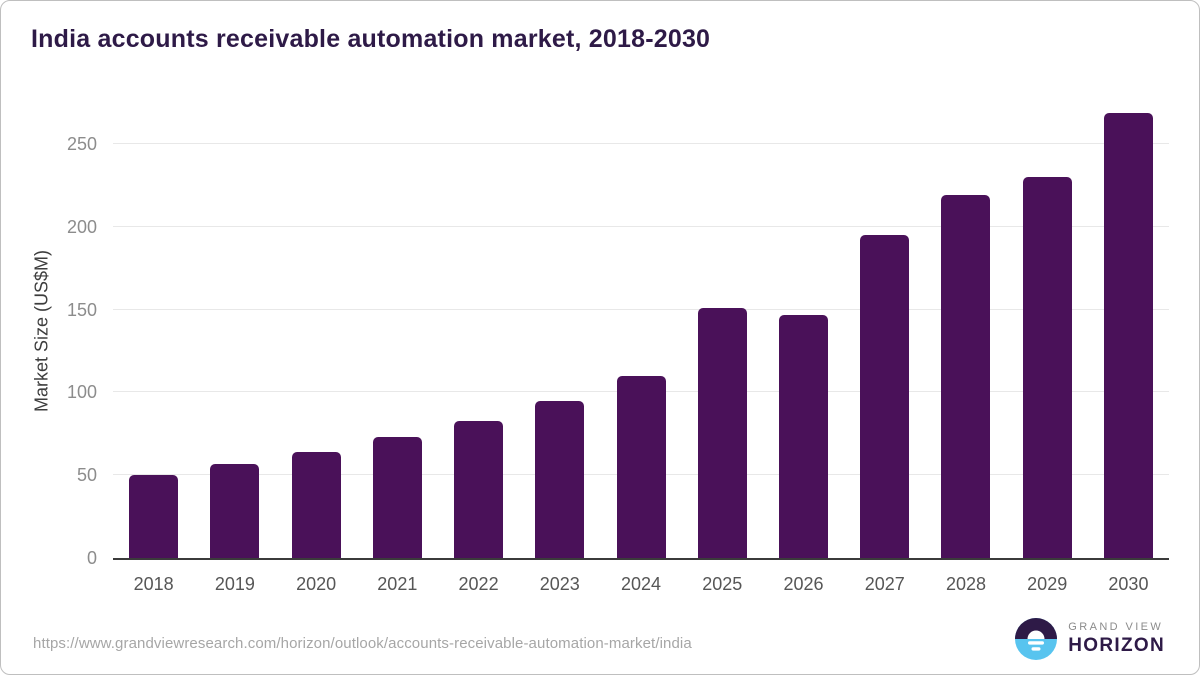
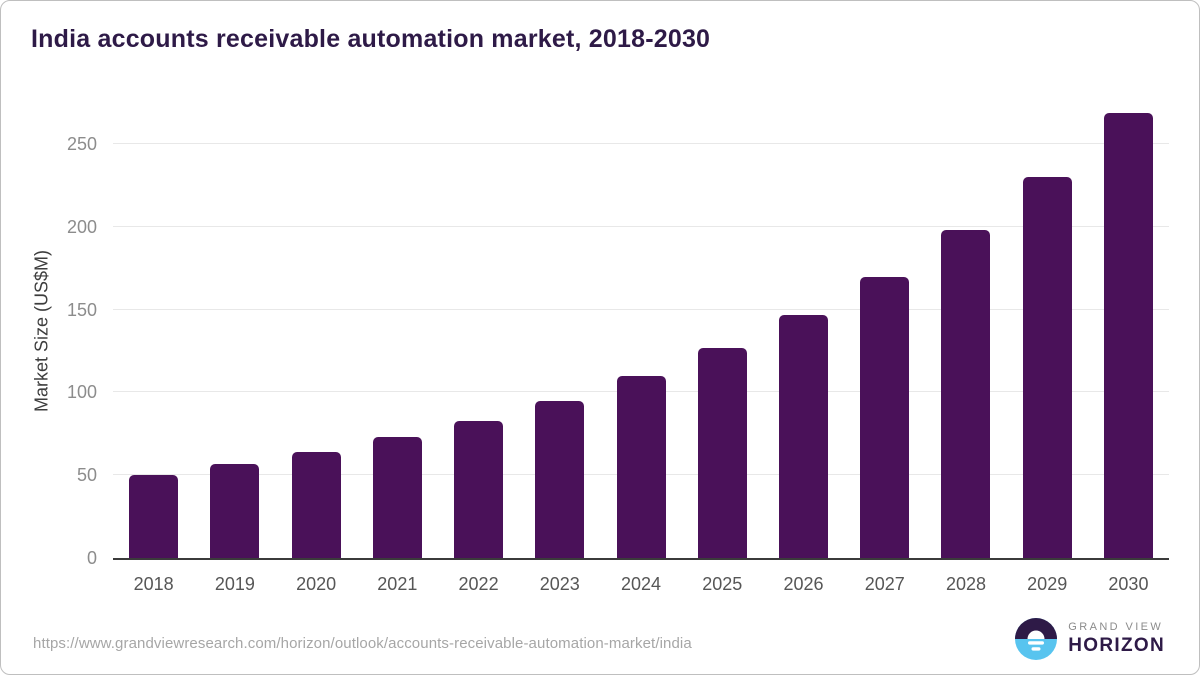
2025: 151 -> 127
2027: 195 -> 170
2028: 219 -> 198
